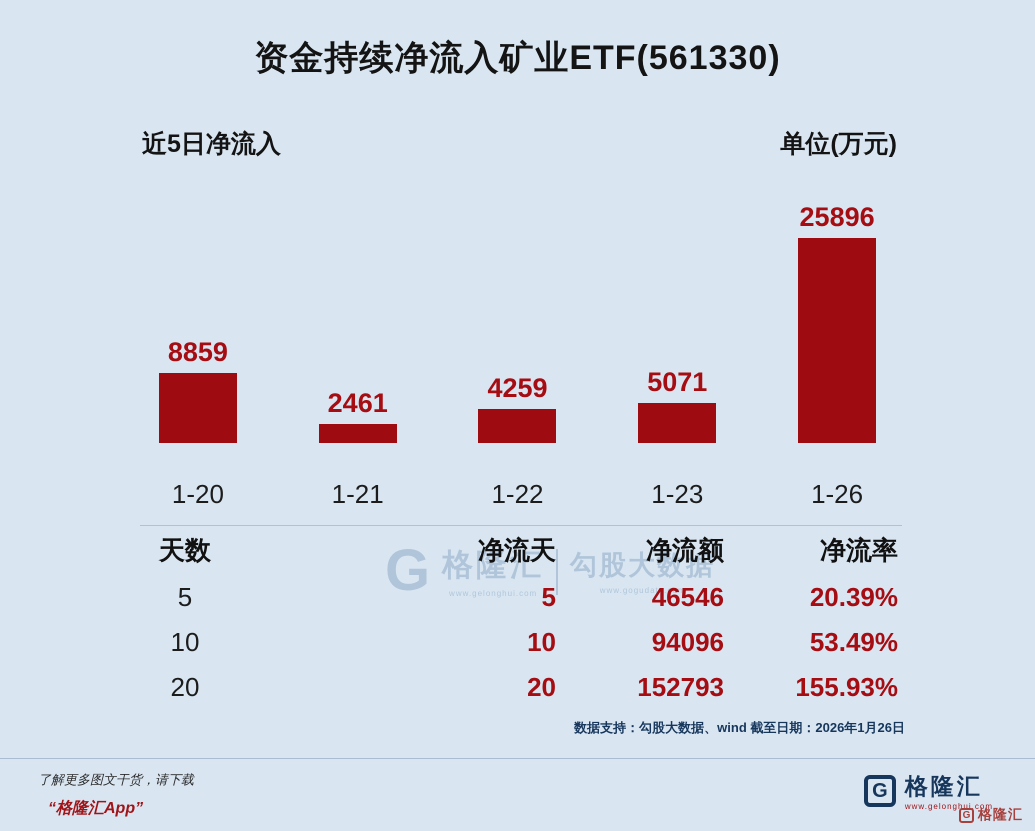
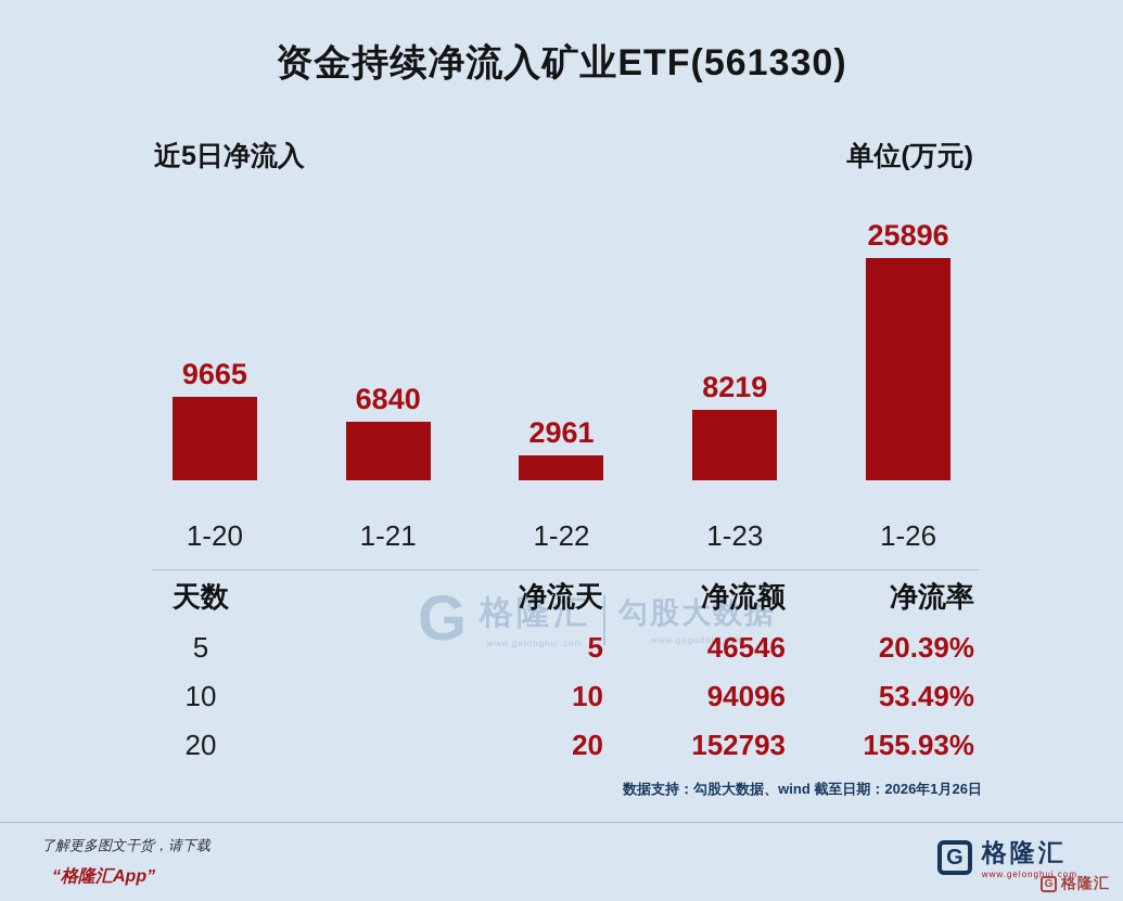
1-20: 8859 -> 9665
1-21: 2461 -> 6840
1-22: 4259 -> 2961
1-23: 5071 -> 8219
